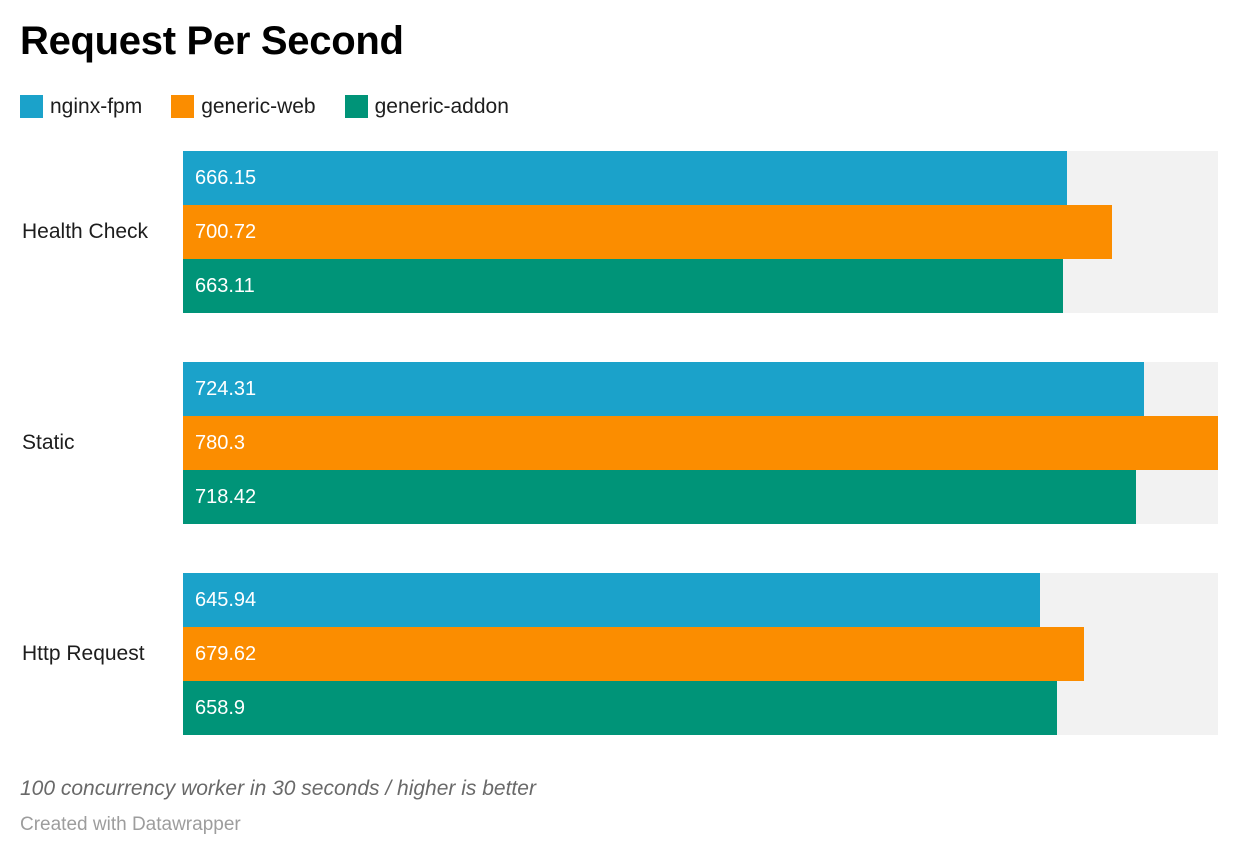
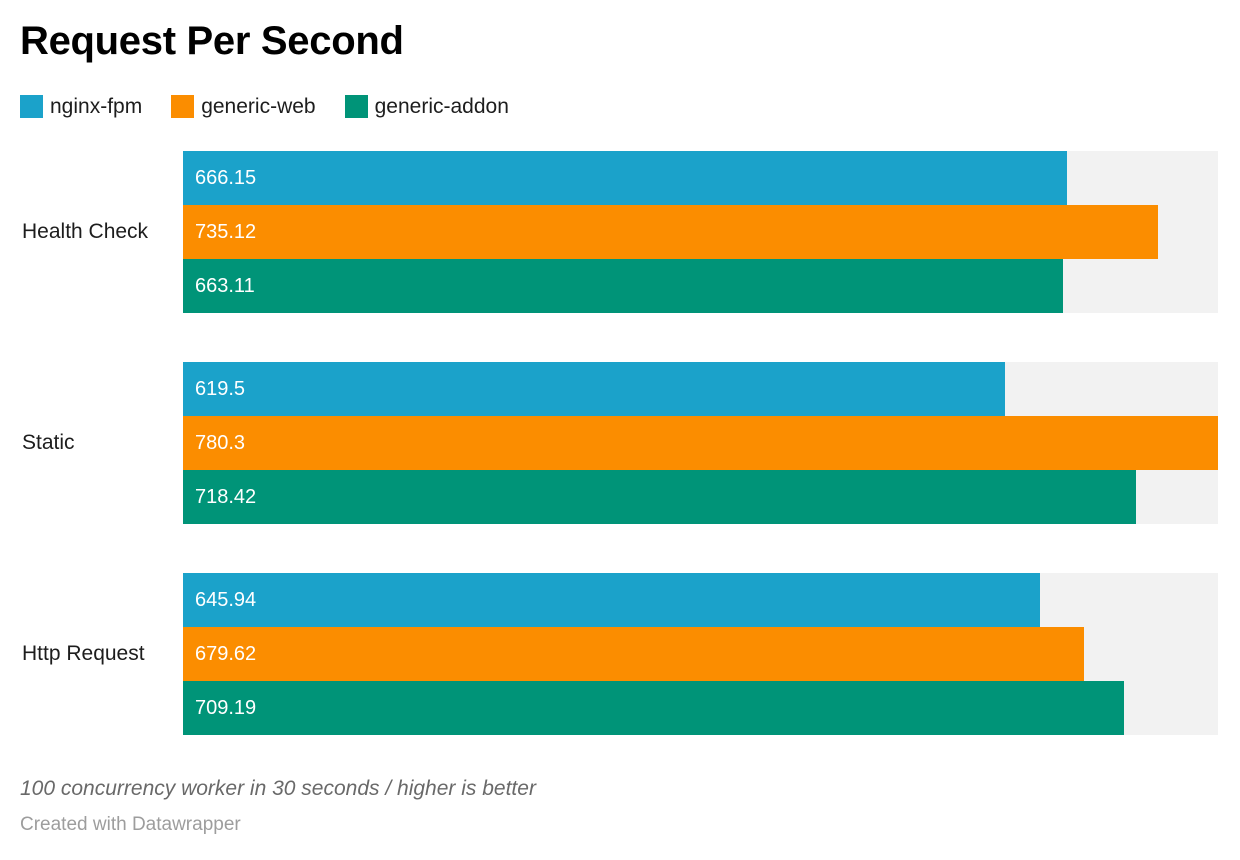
generic-web/Health Check: 700.72 -> 735.12
nginx-fpm/Static: 724.31 -> 619.5
generic-addon/Http Request: 658.9 -> 709.19
